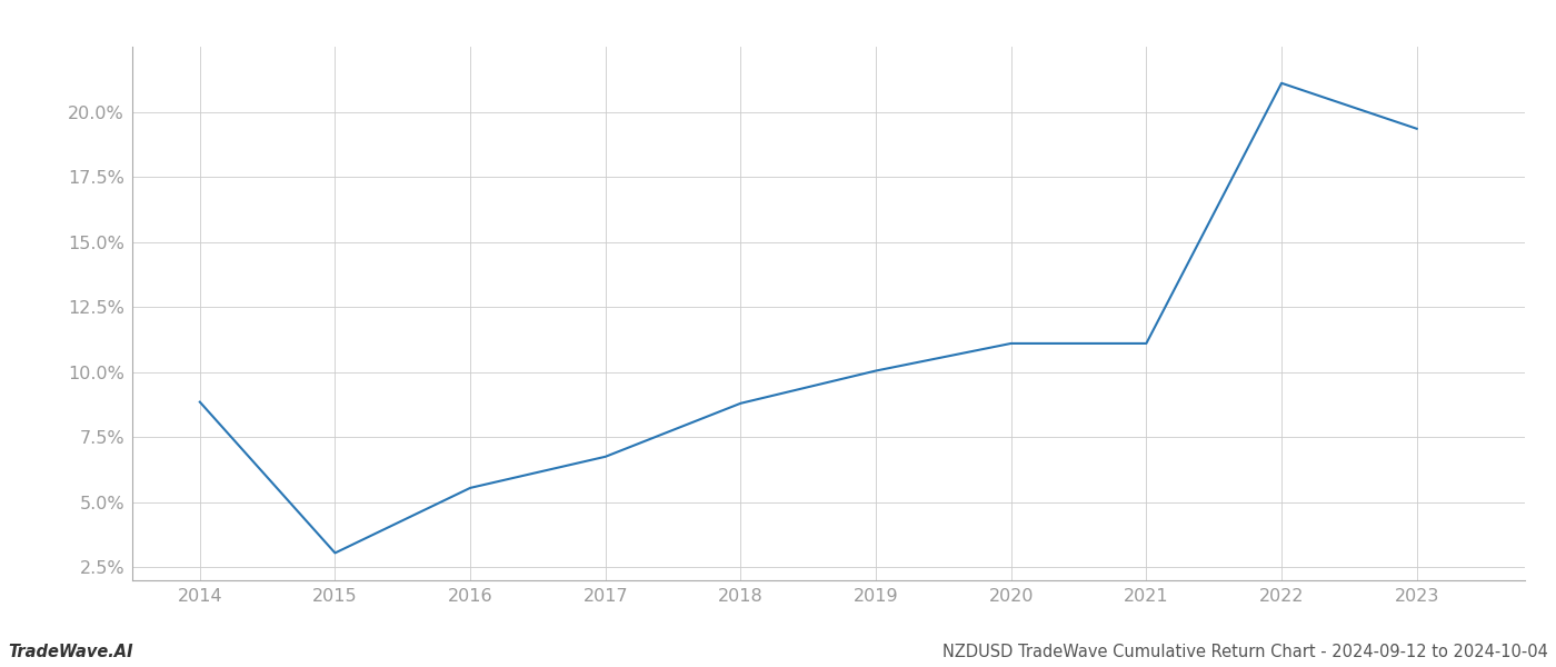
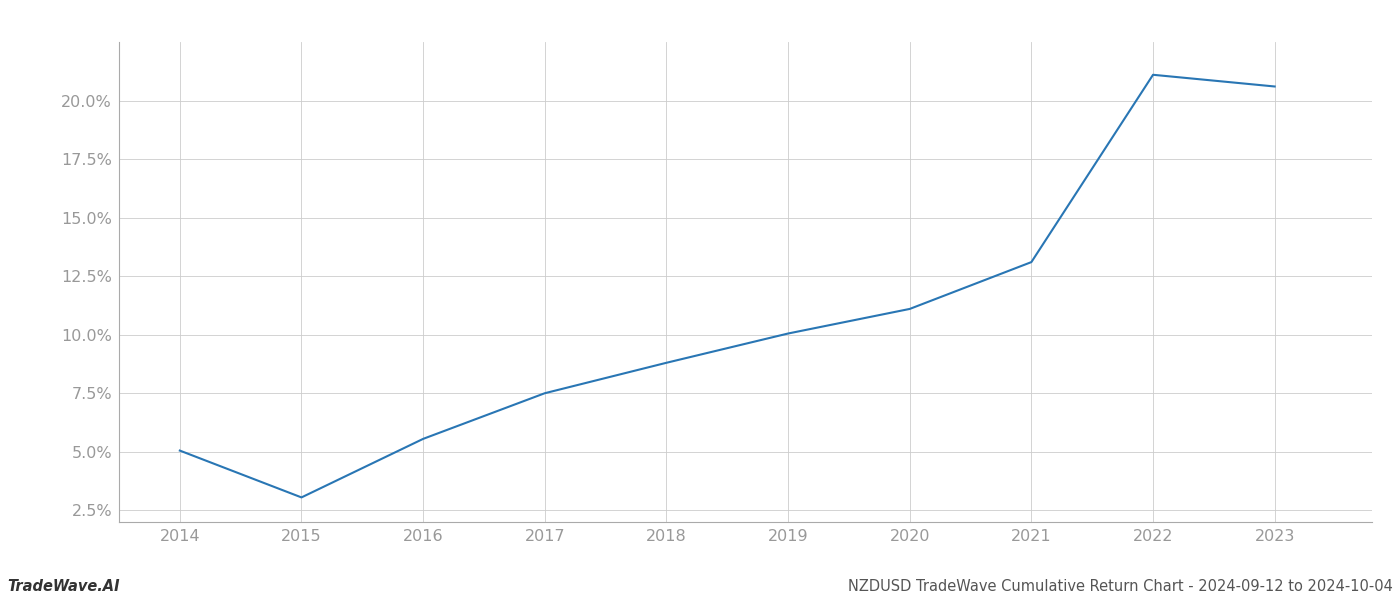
2014: 8.85% -> 5.05%
2017: 6.75% -> 7.50%
2021: 11.10% -> 13.10%
2023: 19.35% -> 20.60%
